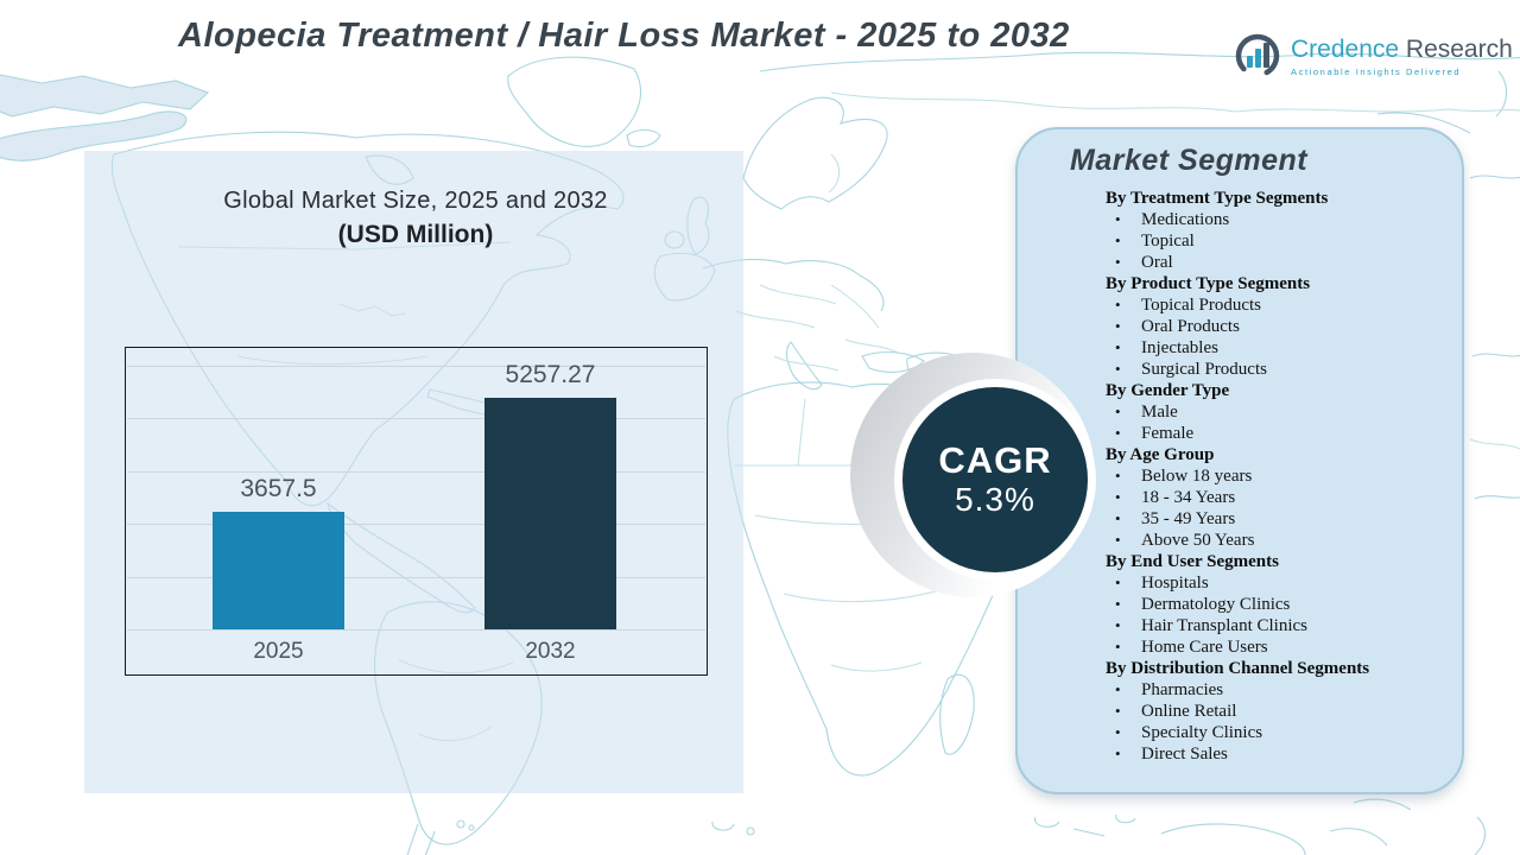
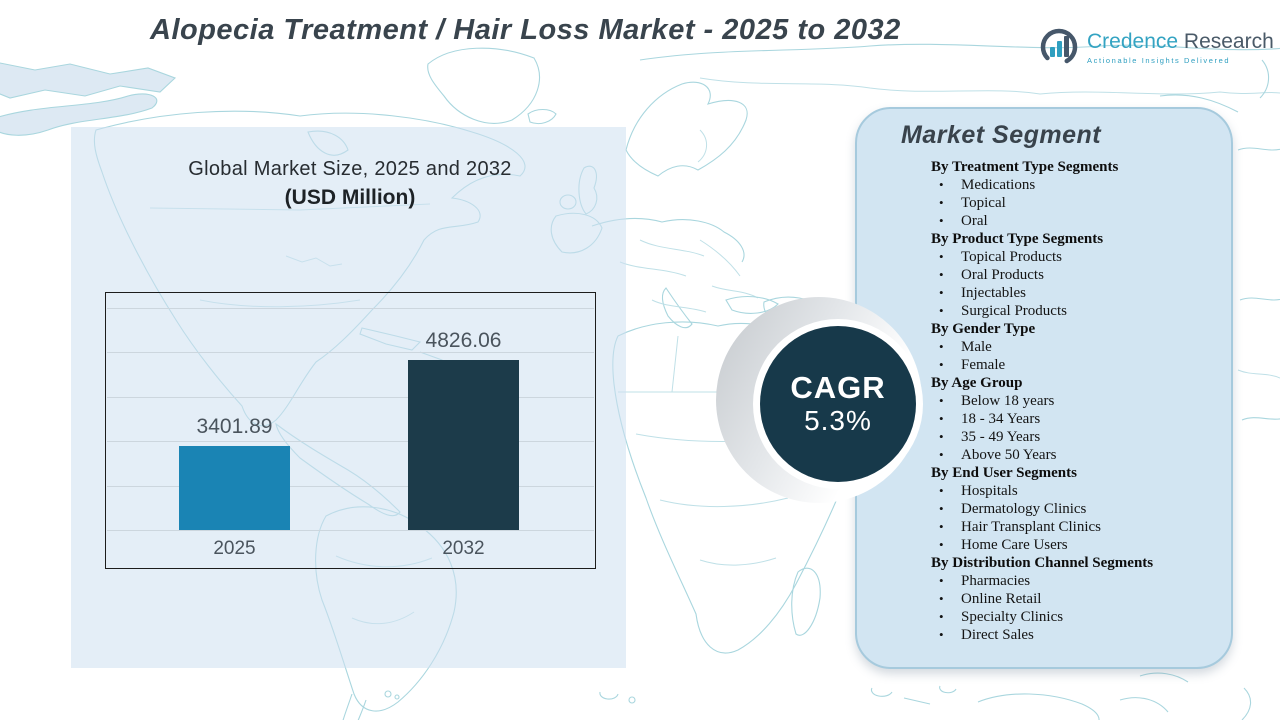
2025: 3657.5 -> 3401.89
2032: 5257.27 -> 4826.06
